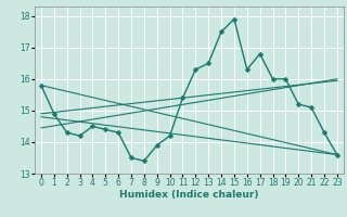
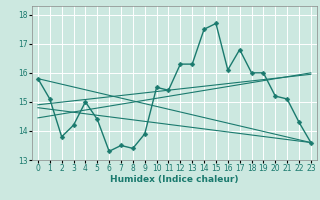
1: 14.9 -> 15.1
2: 14.3 -> 13.8
4: 14.5 -> 15.0
6: 14.3 -> 13.3
10: 14.2 -> 15.5
13: 16.5 -> 16.3
15: 17.9 -> 17.7
16: 16.3 -> 16.1
